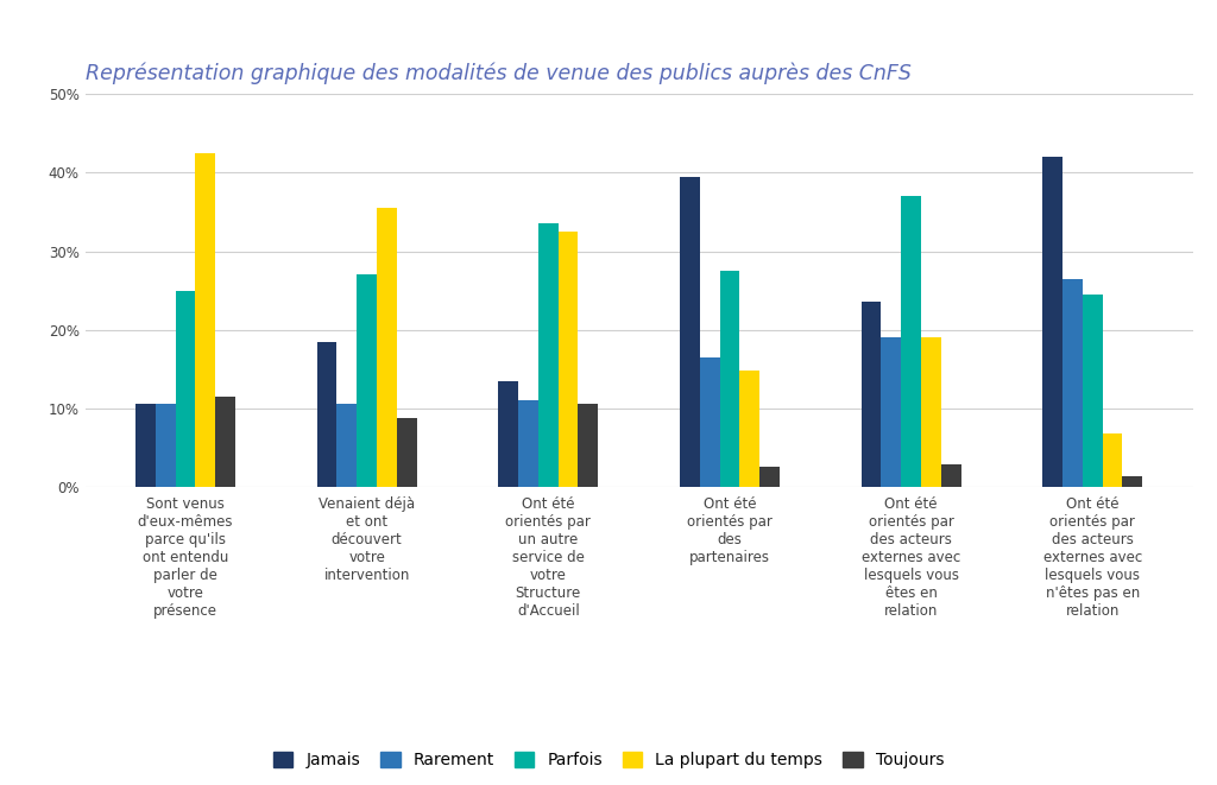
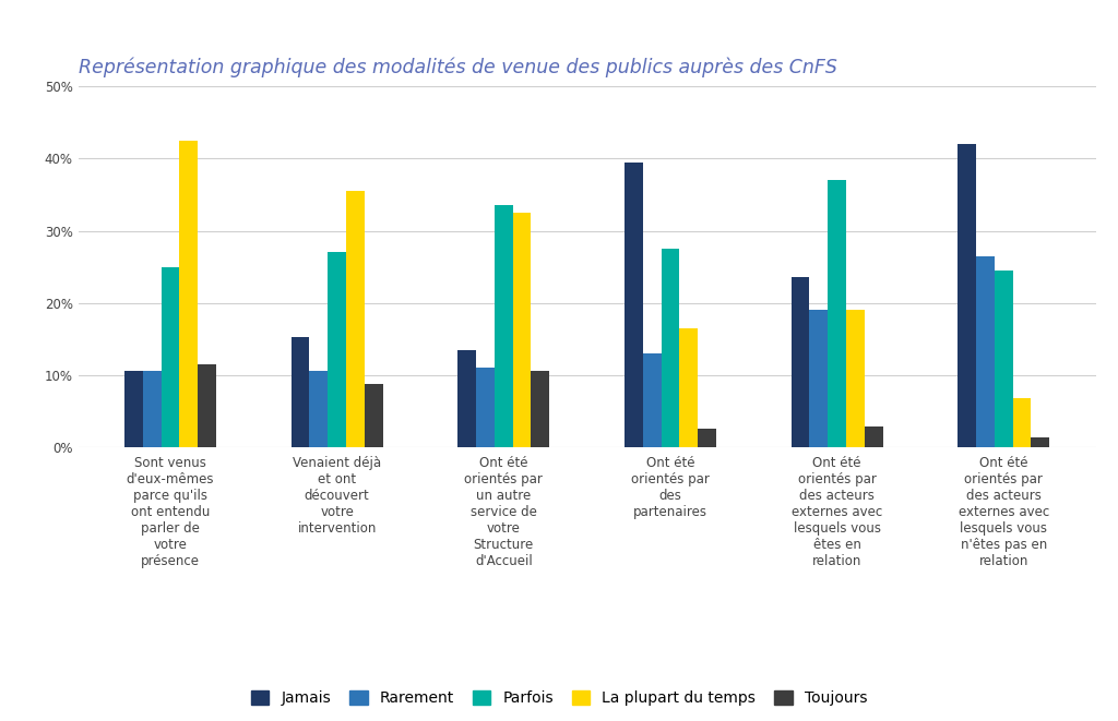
Jamais/Venaient déjà et ont découvert votre intervention: 18.5% -> 15.2%
Rarement/Ont été orientés par des partenaires: 16.5% -> 13.0%
La plupart du temps/Ont été orientés par des partenaires: 14.8% -> 16.4%
